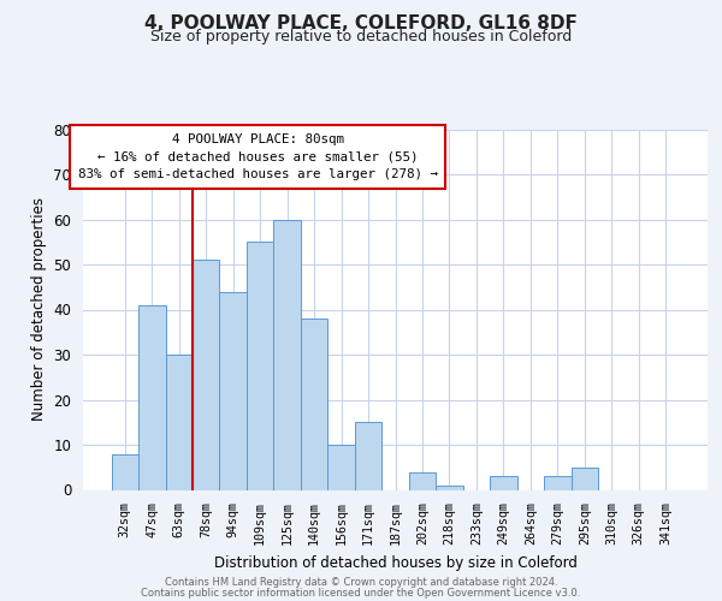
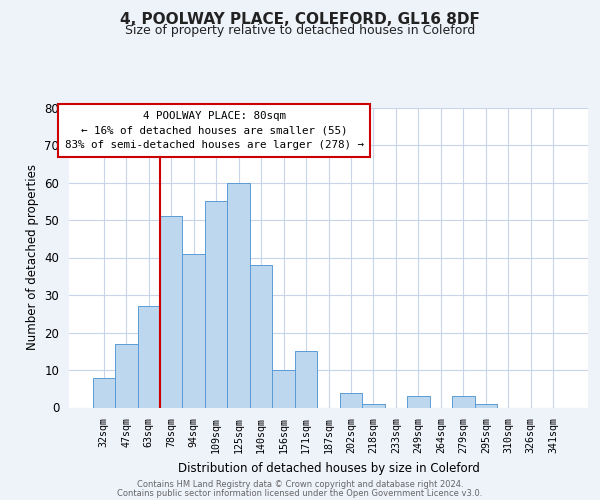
47sqm: 41 -> 17
63sqm: 30 -> 27
94sqm: 44 -> 41
295sqm: 5 -> 1
